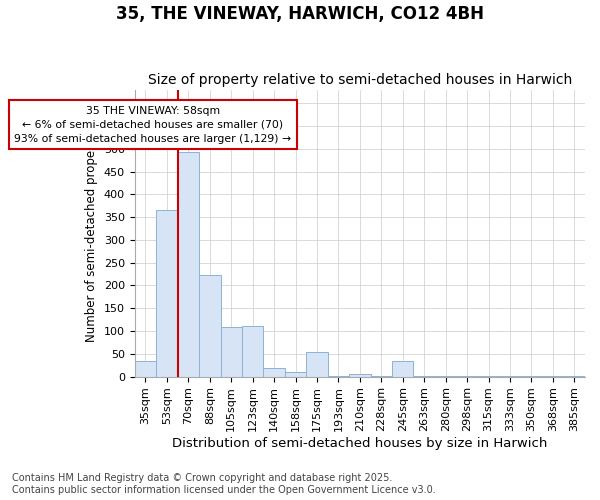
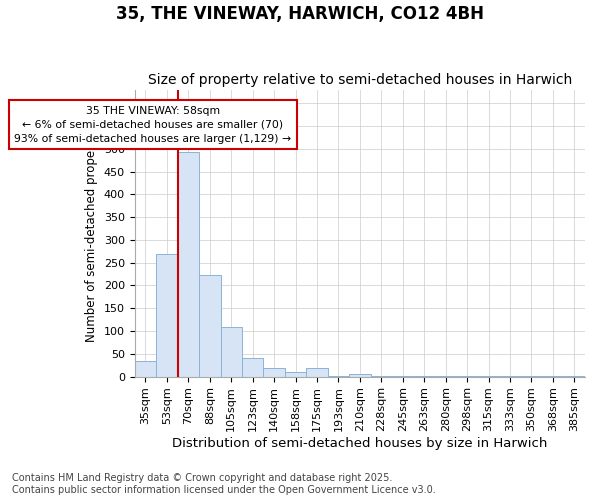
53sqm: 365 -> 268
123sqm: 110 -> 40
175sqm: 55 -> 18
245sqm: 35 -> 2
